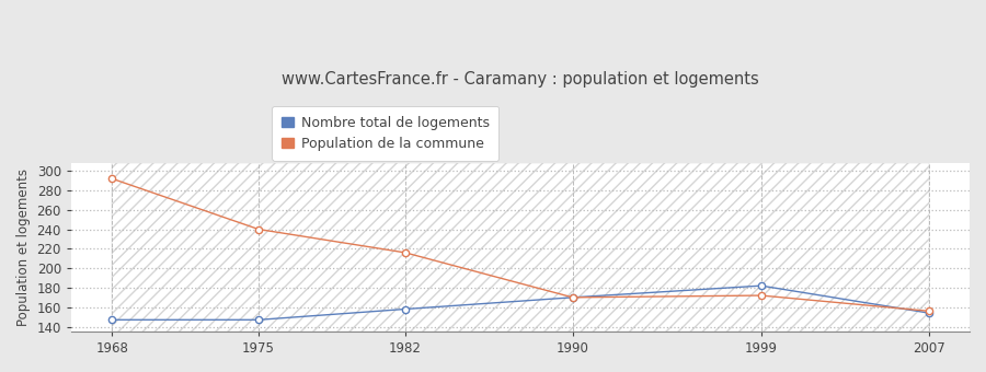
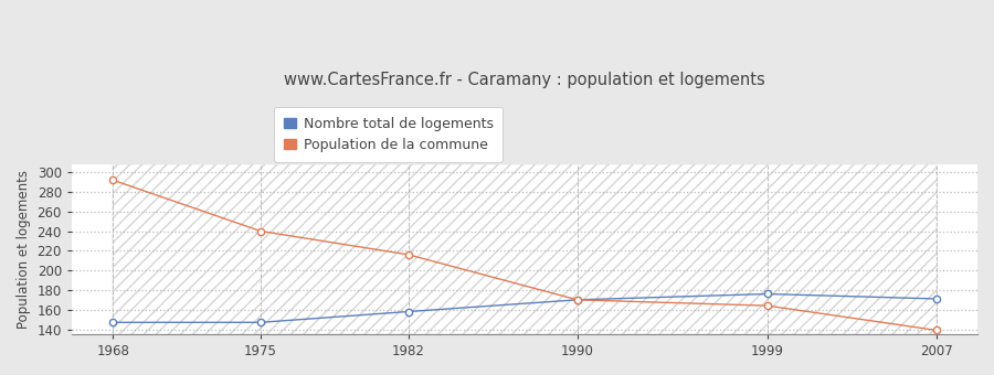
Nombre total de logements/1999: 182 -> 176
Population de la commune/1999: 172 -> 164
Nombre total de logements/2007: 154 -> 171
Population de la commune/2007: 156 -> 139
